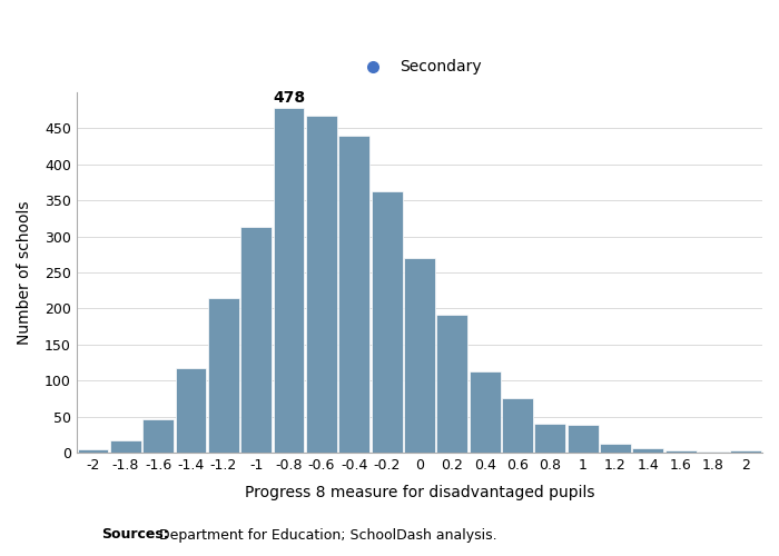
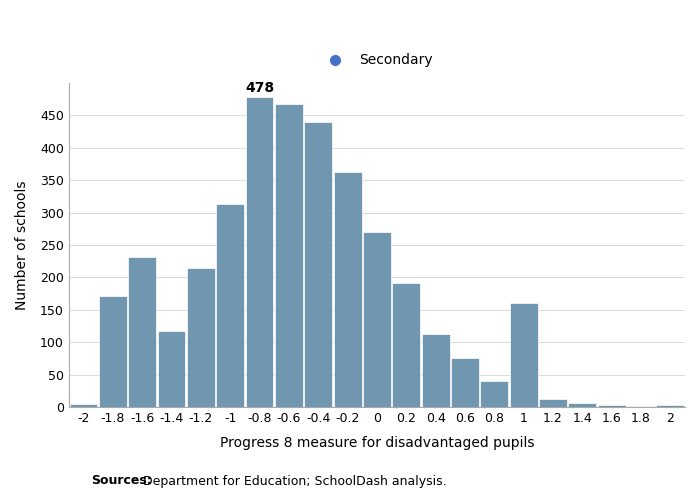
-1.8: 17 -> 172
-1.6: 47 -> 232
1: 38 -> 160
